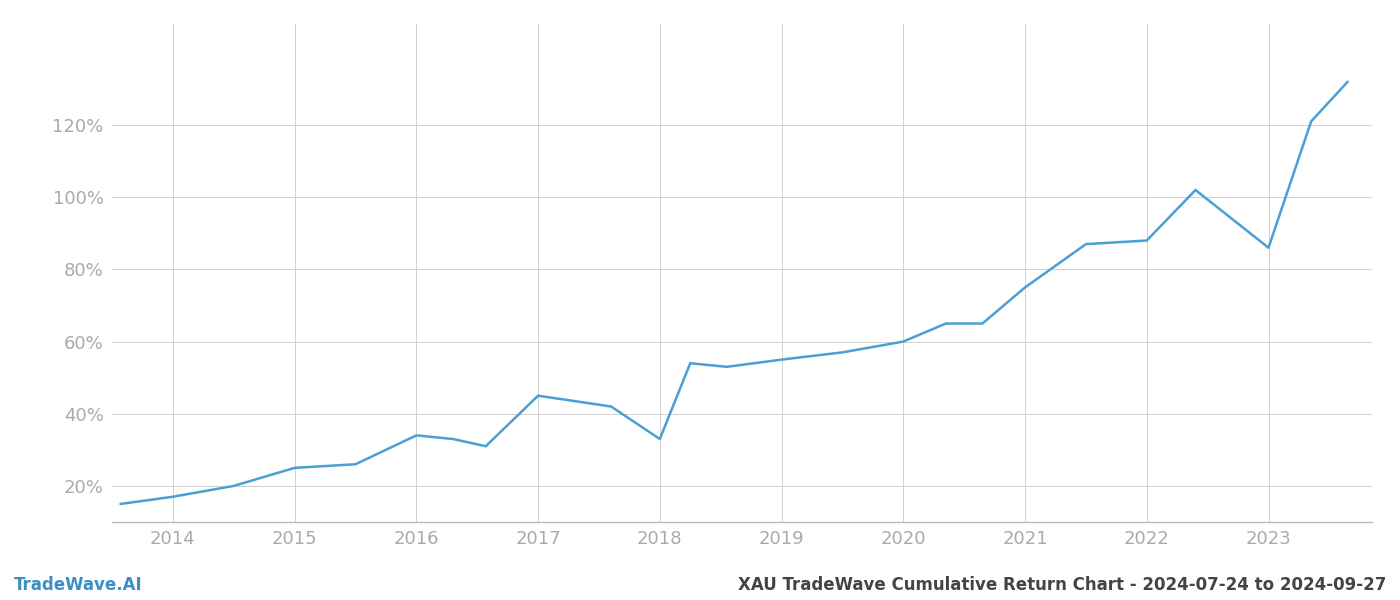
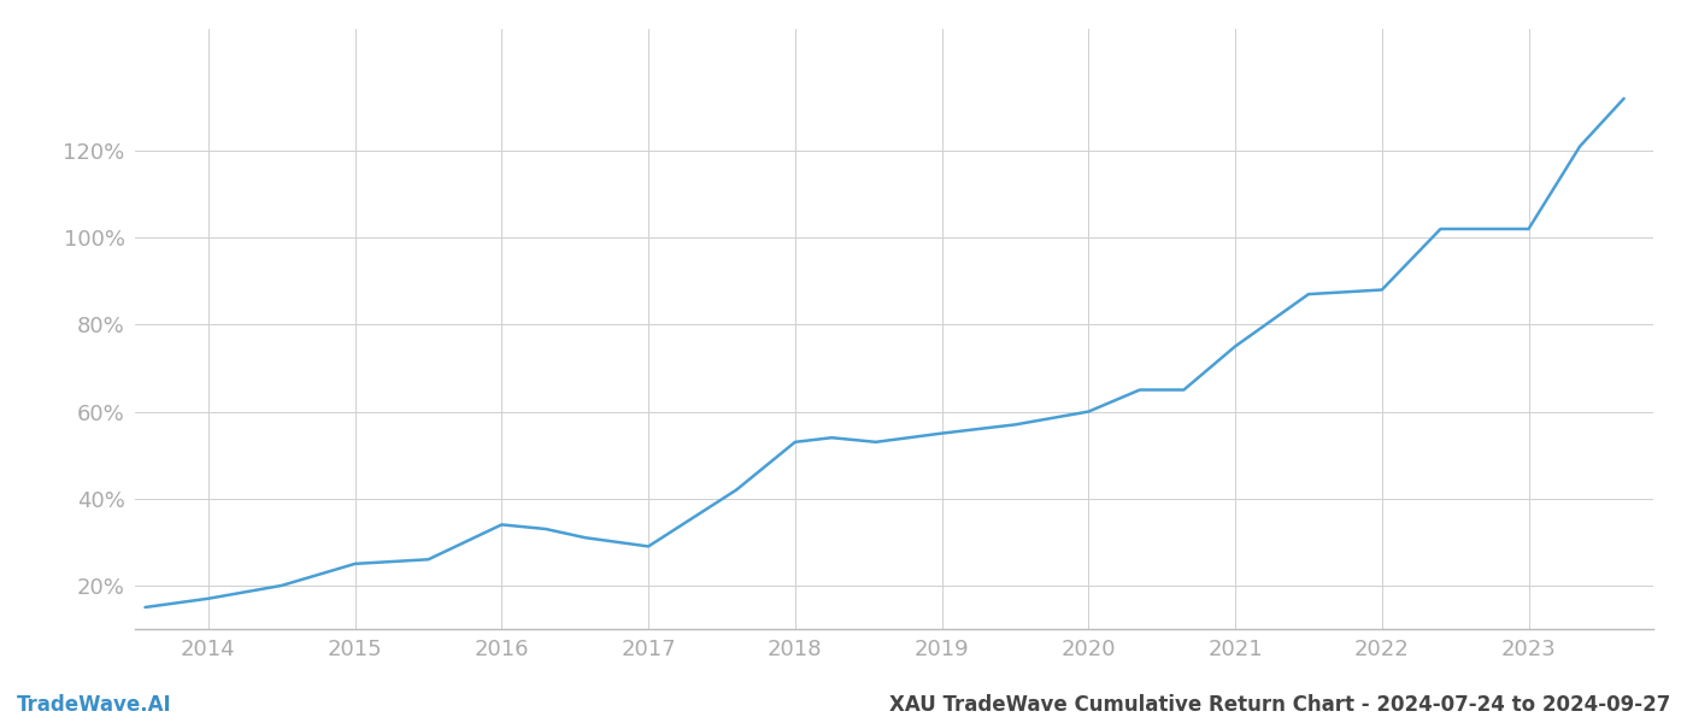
2017: 45% -> 29%
2018: 33% -> 53%
2023: 86% -> 102%
